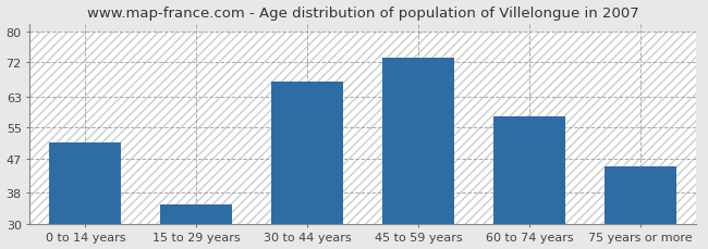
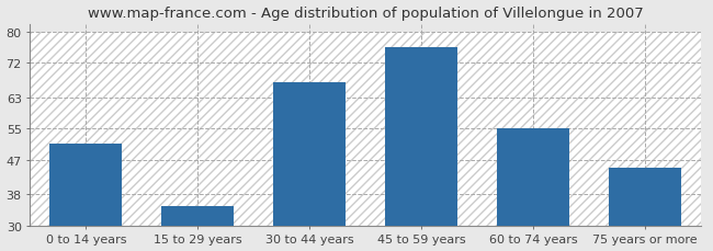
45 to 59 years: 73 -> 76
60 to 74 years: 58 -> 55
